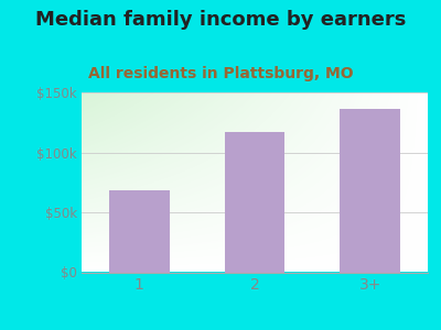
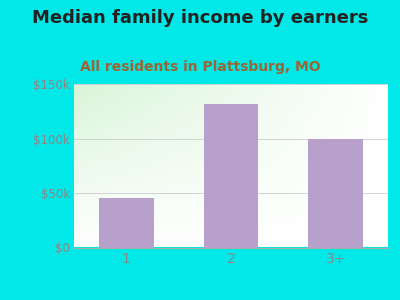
1: $68k -> $45k
2: $117k -> $132k
3+: $136k -> $100k
